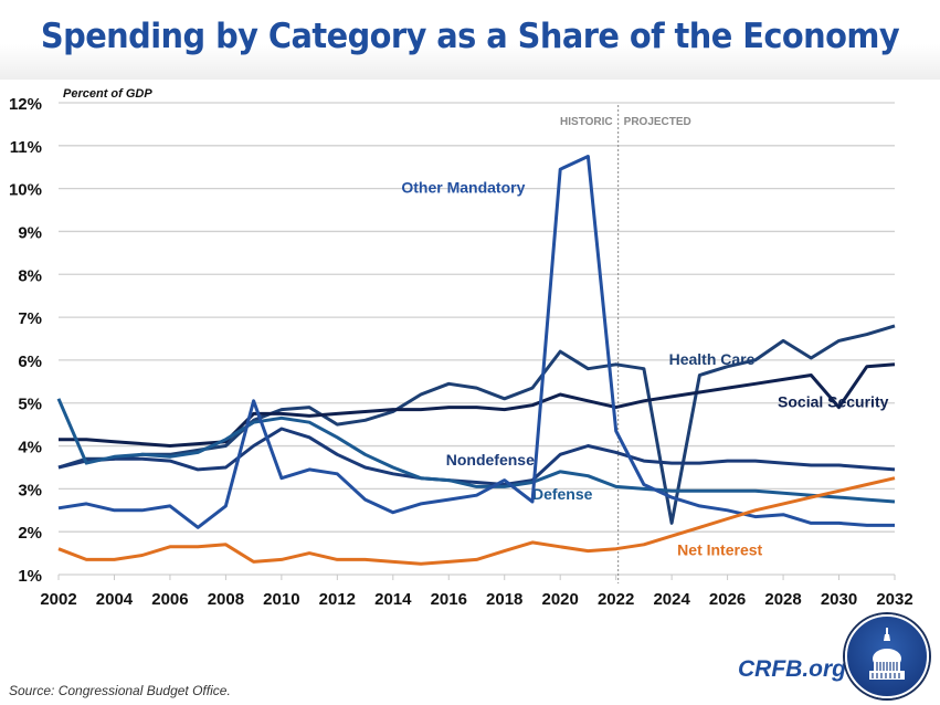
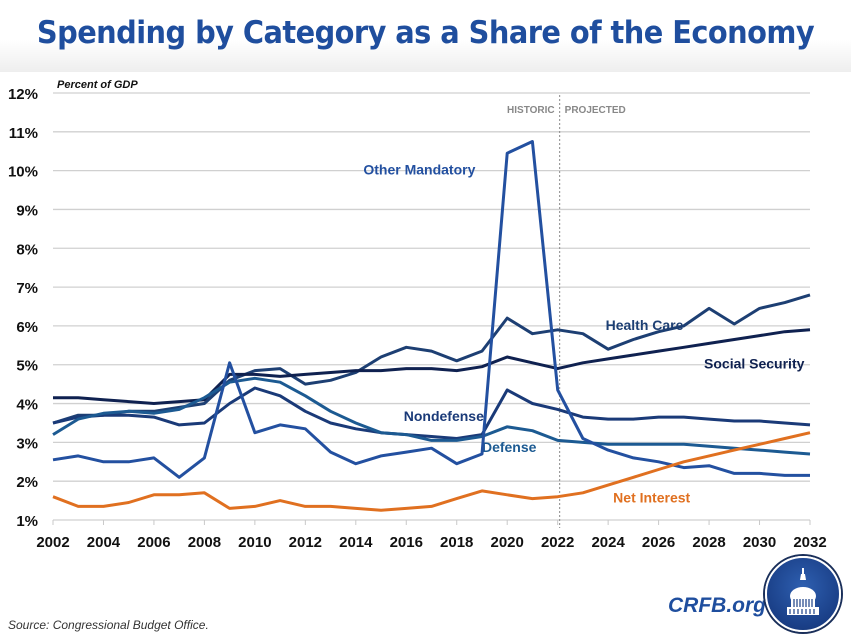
Defense/2002: 5.1% -> 3.2%
Other Mandatory/2018: 3.2% -> 2.5%
Nondefense/2020: 3.8% -> 4.3%
Health Care/2024: 2.2% -> 5.4%
Social Security/2030: 4.9% -> 5.8%
